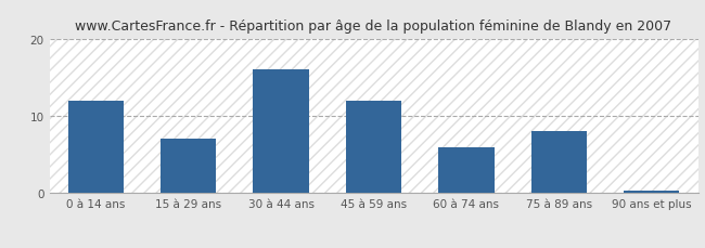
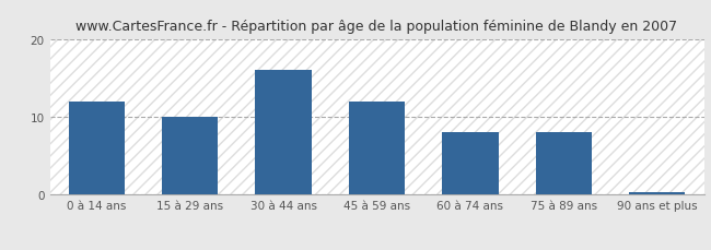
15 à 29 ans: 7.0 -> 10.0
60 à 74 ans: 6.0 -> 8.0
